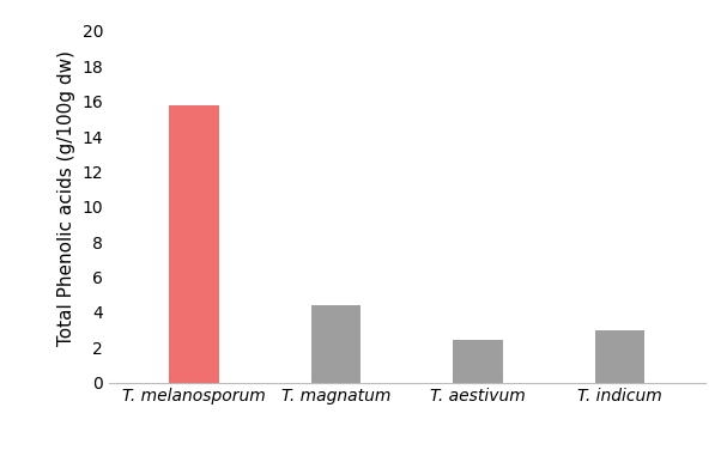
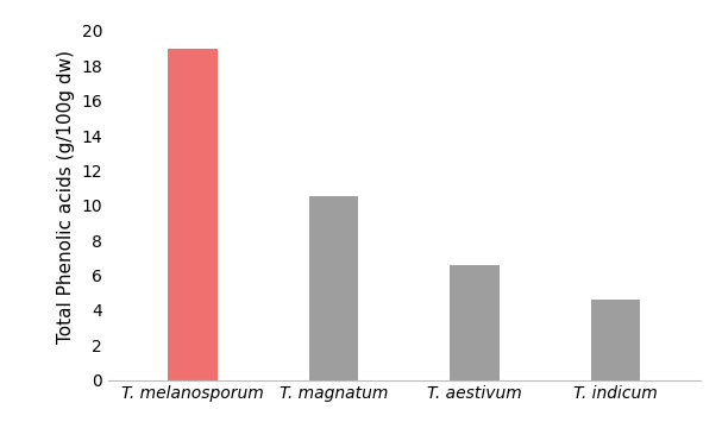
T. melanosporum: 15.8 -> 19.0
T. magnatum: 4.4 -> 10.5
T. aestivum: 2.4 -> 6.6
T. indicum: 3.0 -> 4.6
